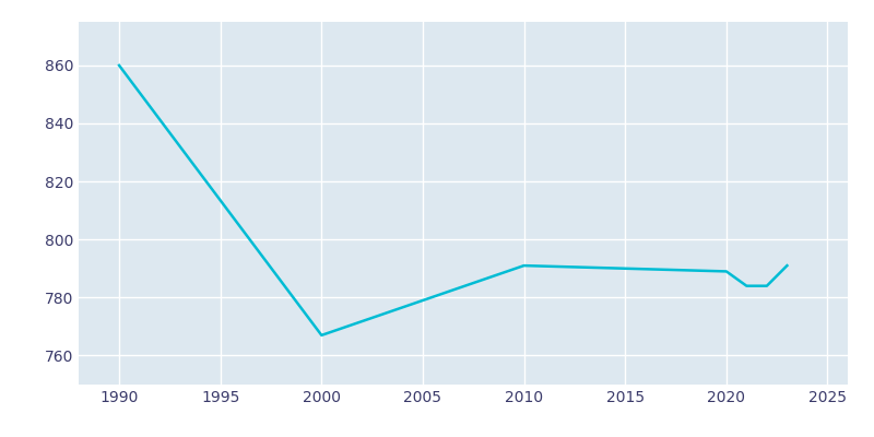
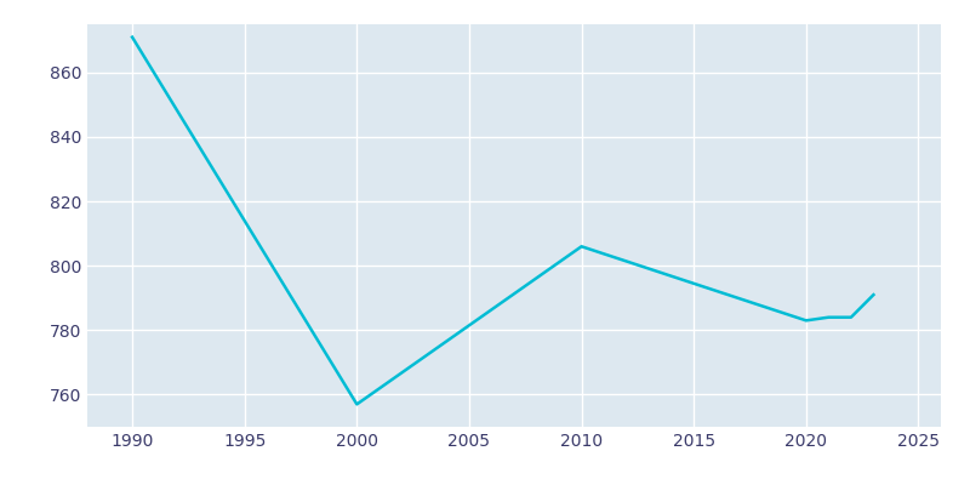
1990: 860 -> 871
2000: 767 -> 757
2010: 791 -> 806
2020: 789 -> 783
